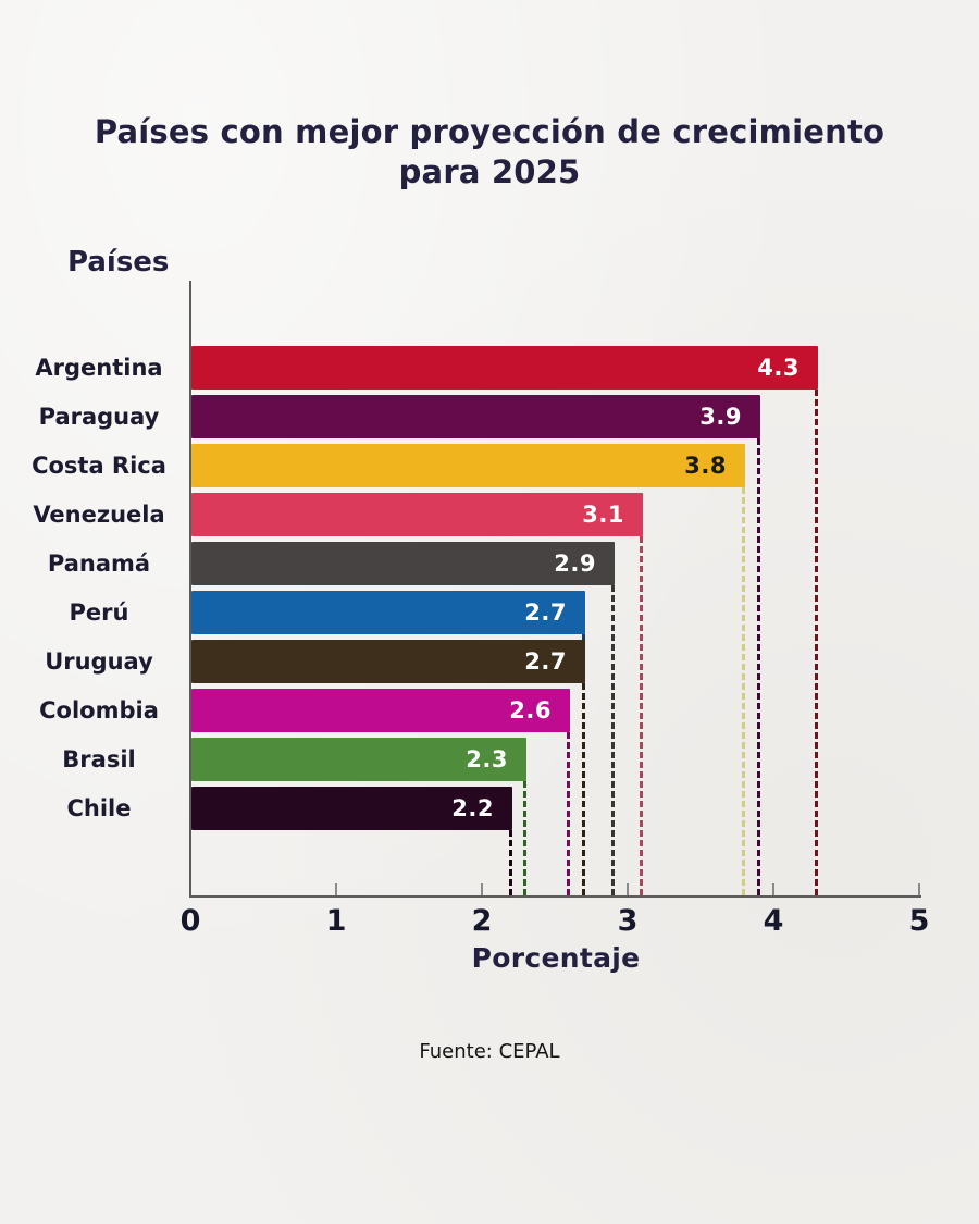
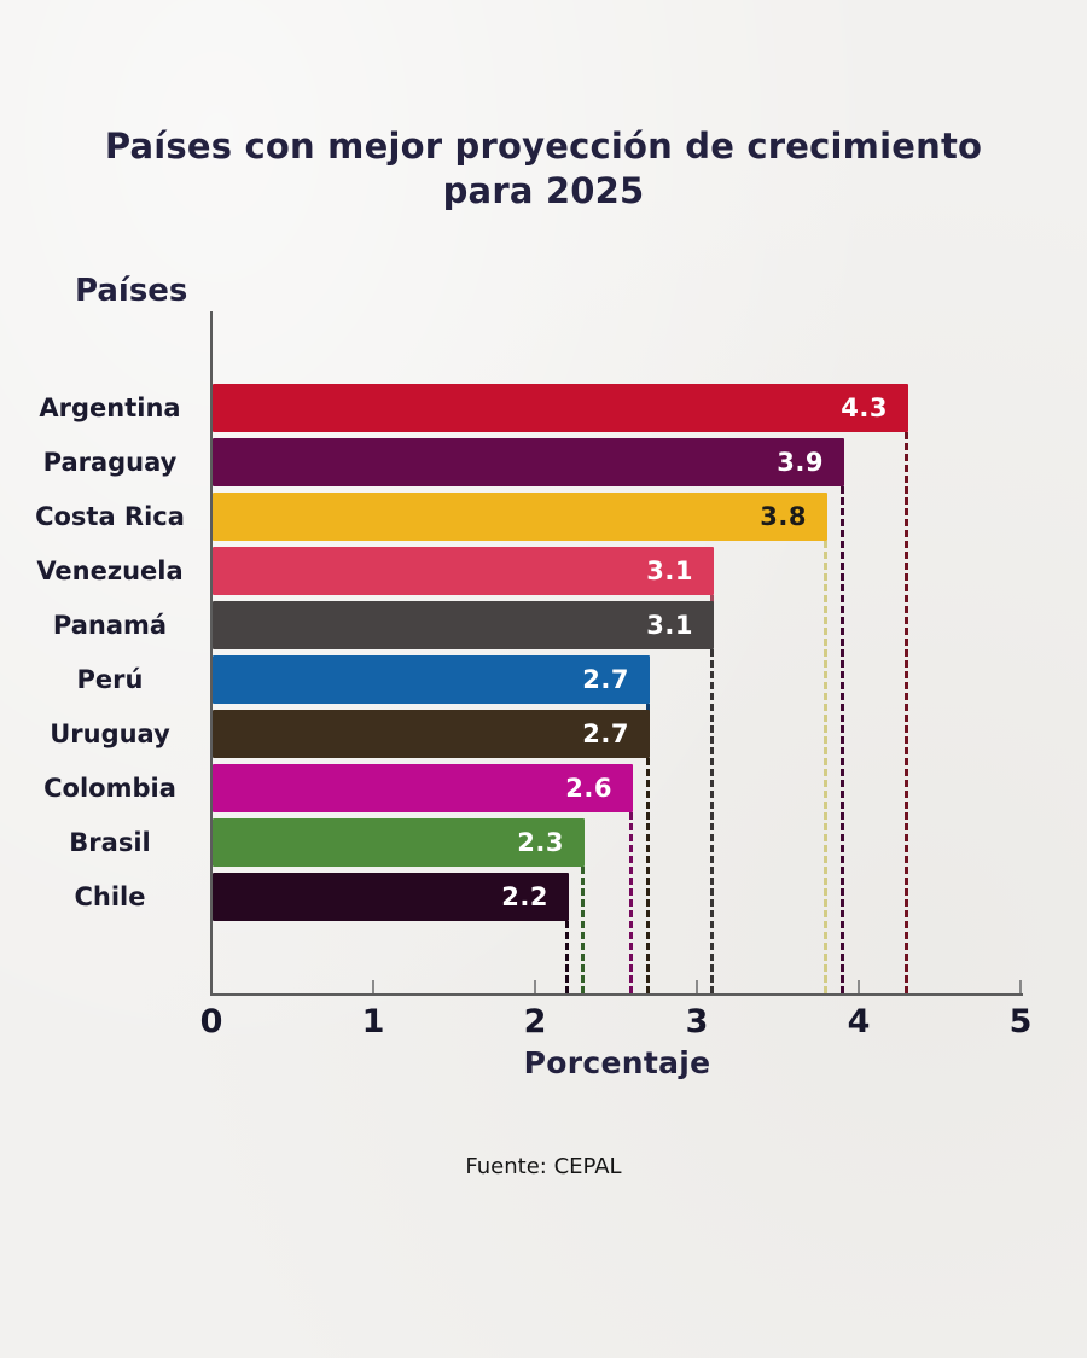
Panamá: 2.9 -> 3.1
